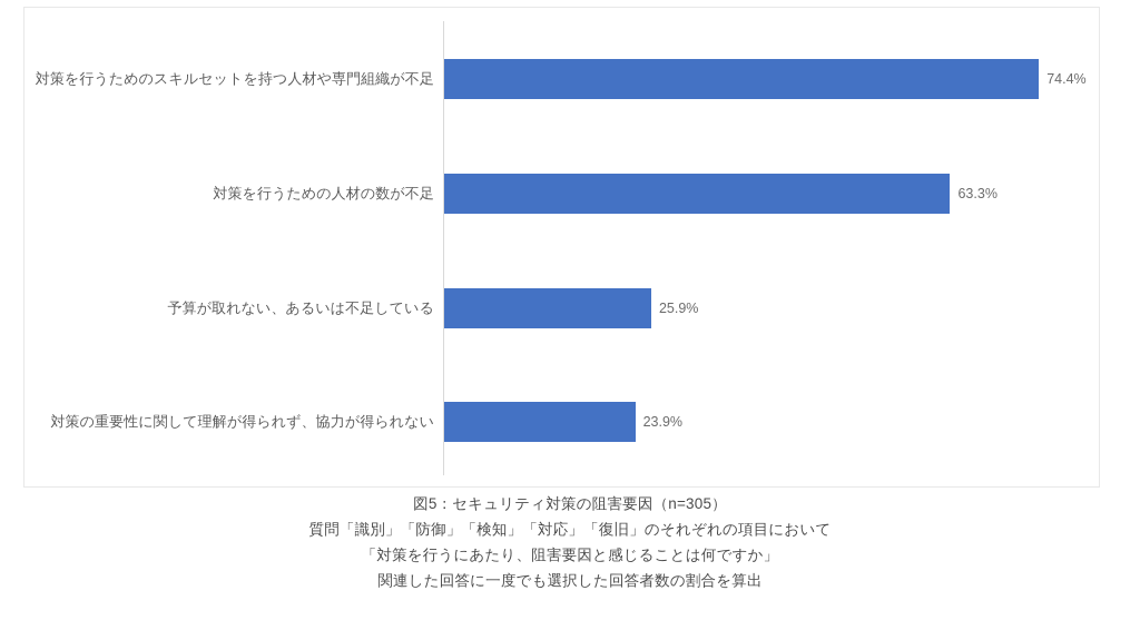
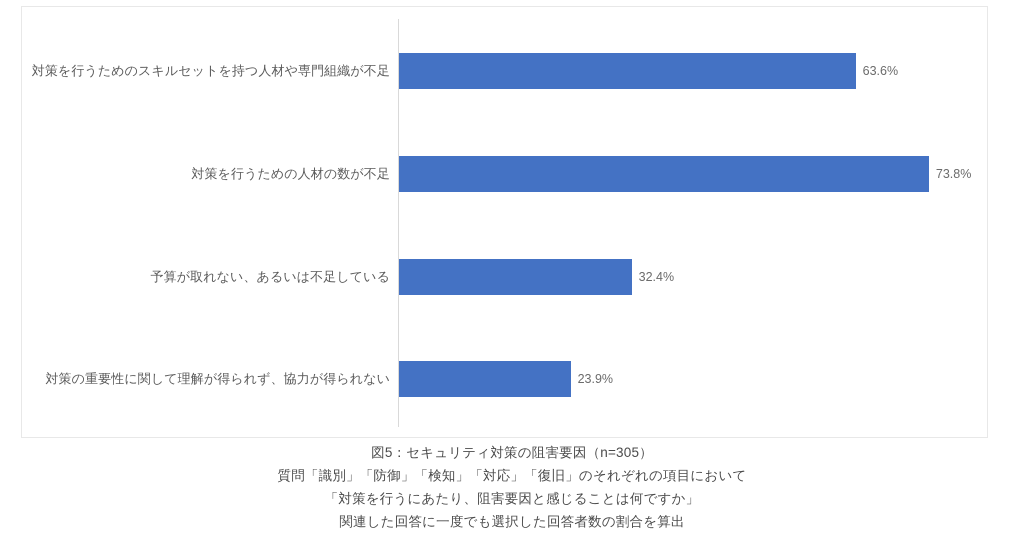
対策を行うためのスキルセットを持つ人材や専門組織が不足: 74.4% -> 63.6%
対策を行うための人材の数が不足: 63.3% -> 73.8%
予算が取れない、あるいは不足している: 25.9% -> 32.4%
